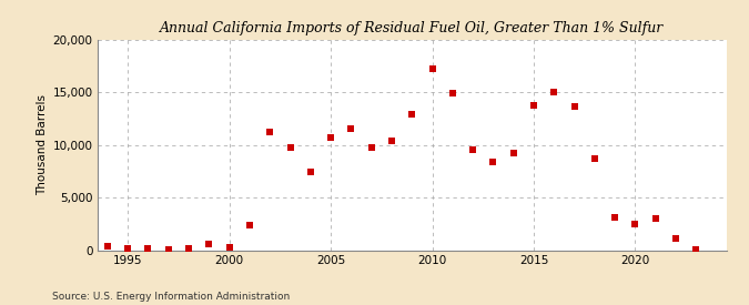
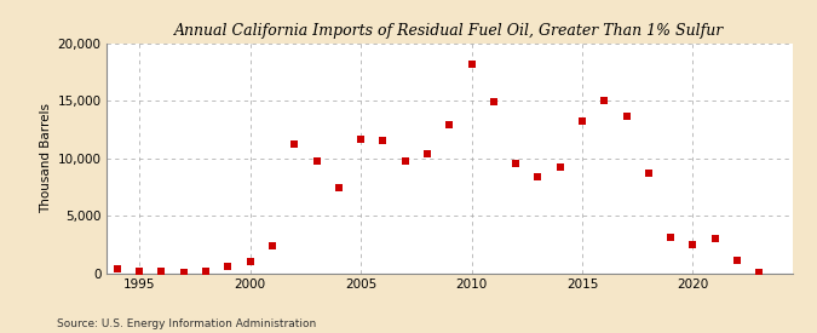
2000: 300 -> 1,000
2005: 10,700 -> 11,600
2010: 17,200 -> 18,200
2015: 13,800 -> 13,200
